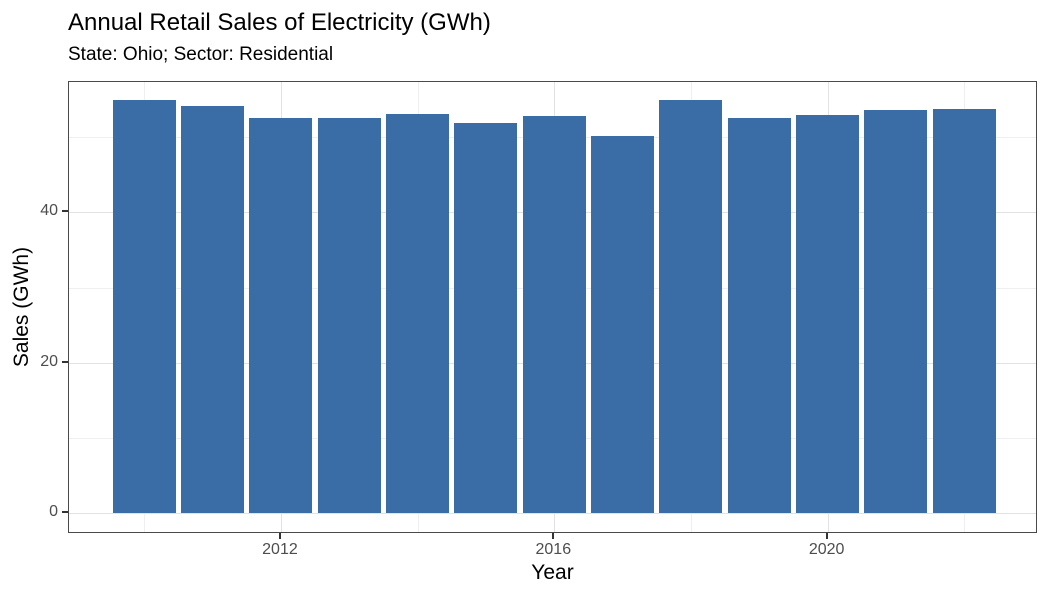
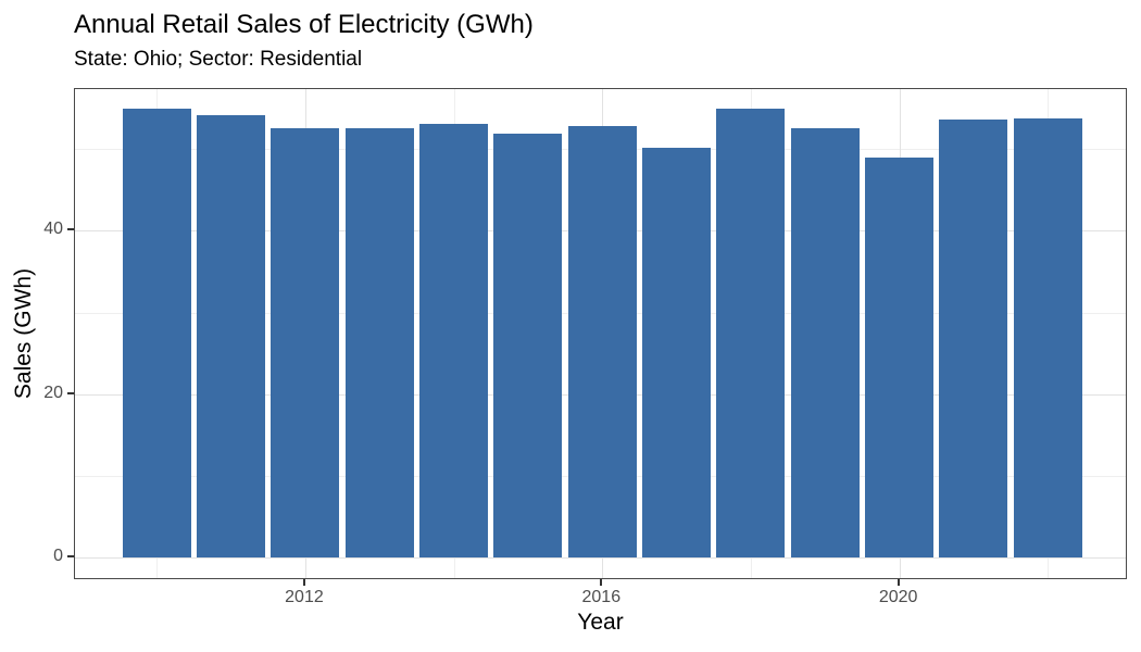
2020: 53 -> 49
